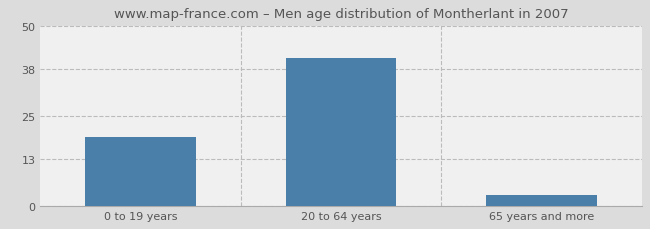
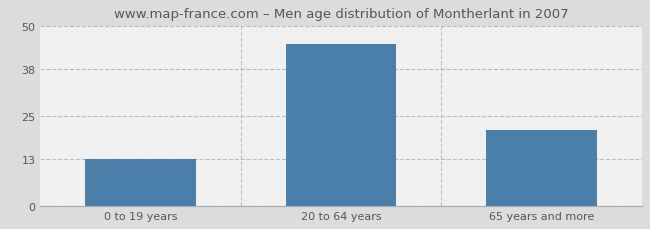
0 to 19 years: 19 -> 13
20 to 64 years: 41 -> 45
65 years and more: 3 -> 21
